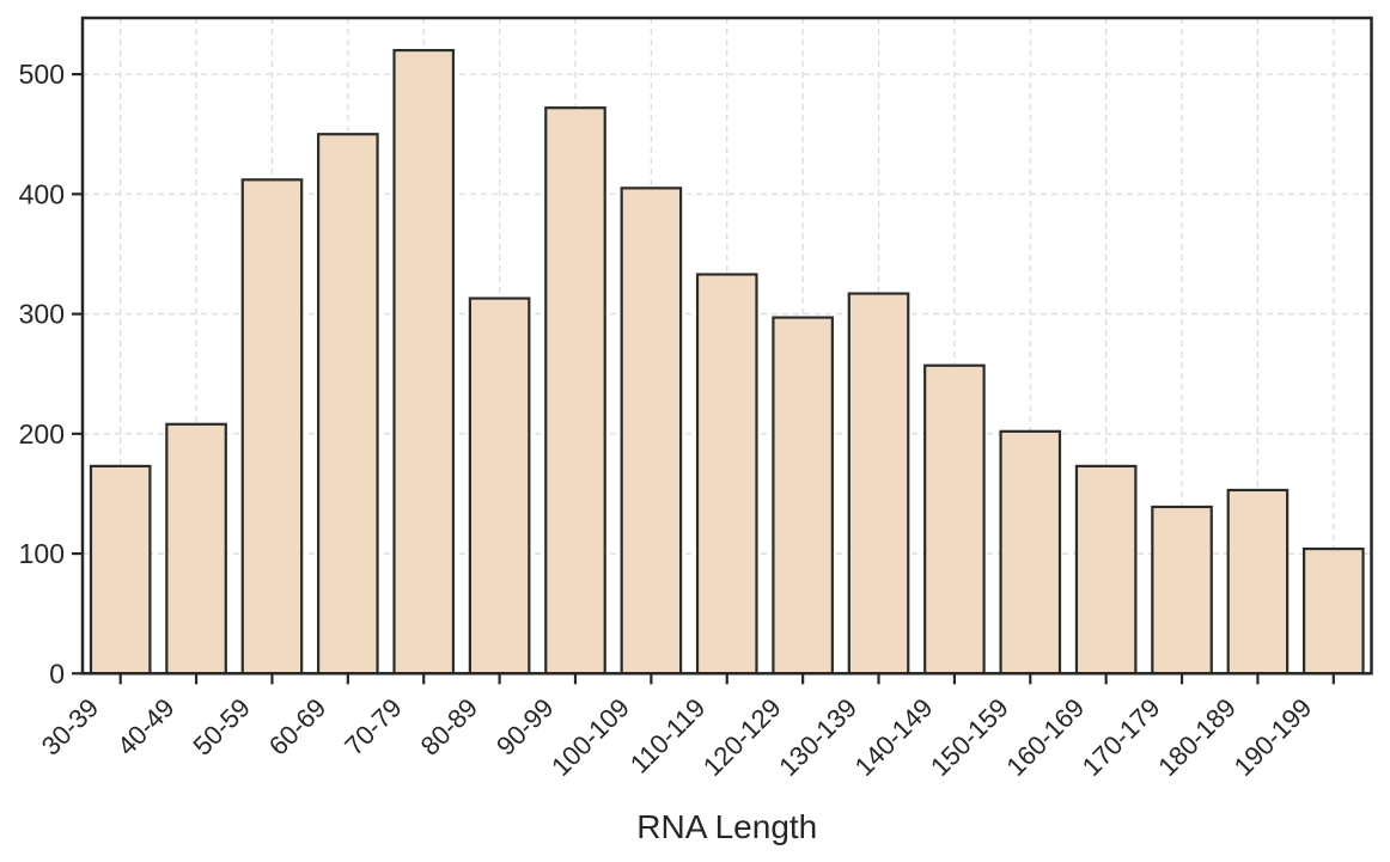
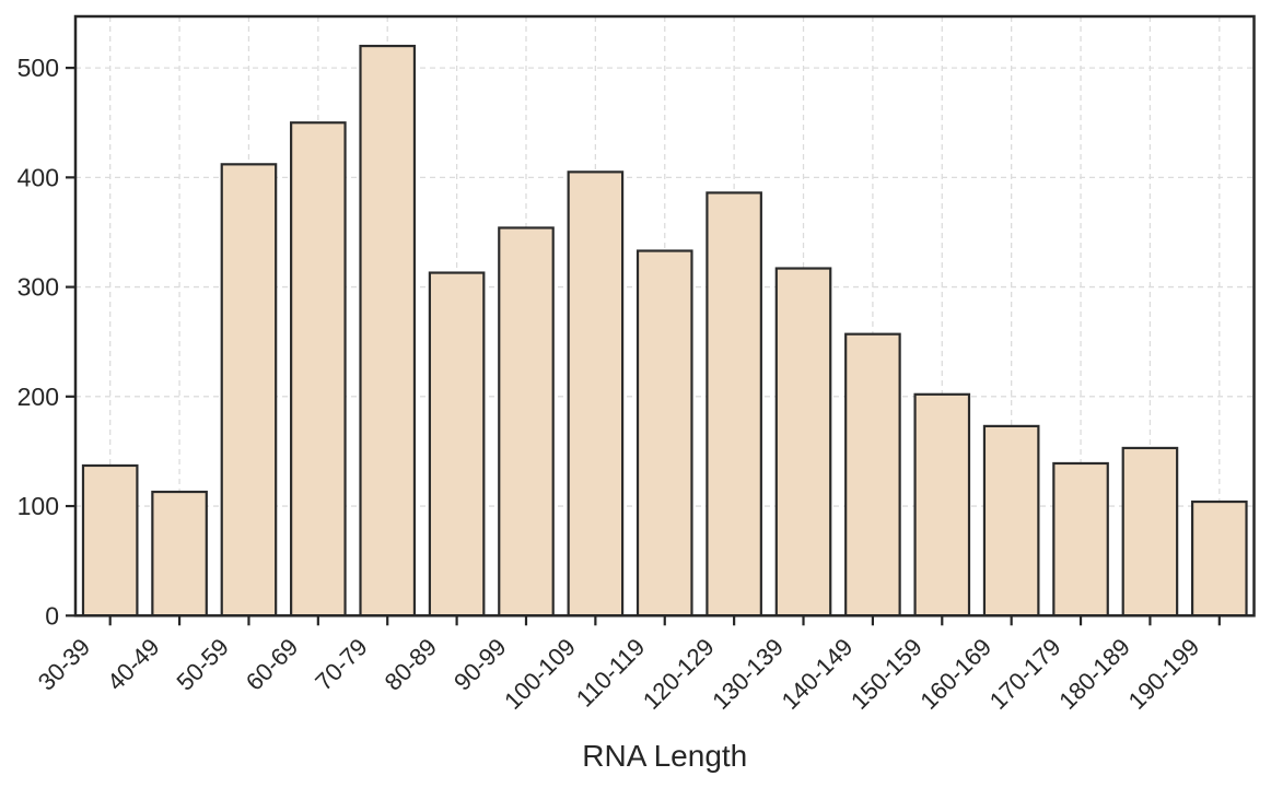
30-39: 173 -> 137
40-49: 208 -> 113
90-99: 472 -> 354
120-129: 297 -> 386
